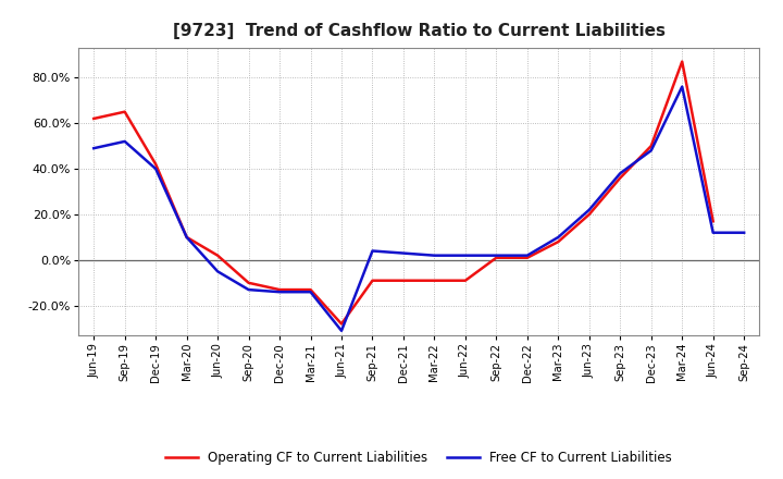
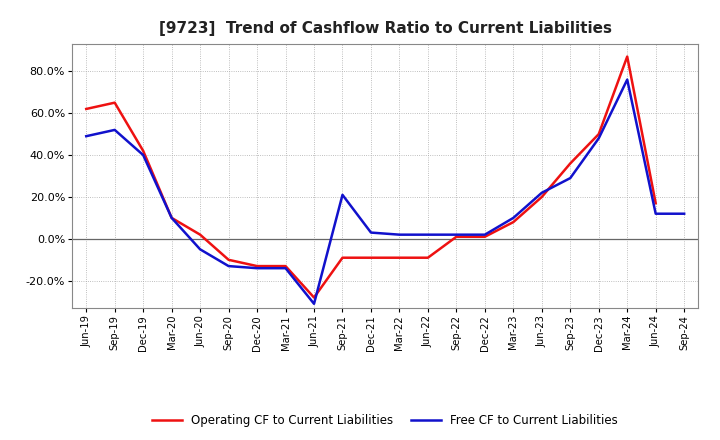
Free CF to Current Liabilities/Sep-21: 4% -> 21%
Free CF to Current Liabilities/Sep-23: 38% -> 29%
